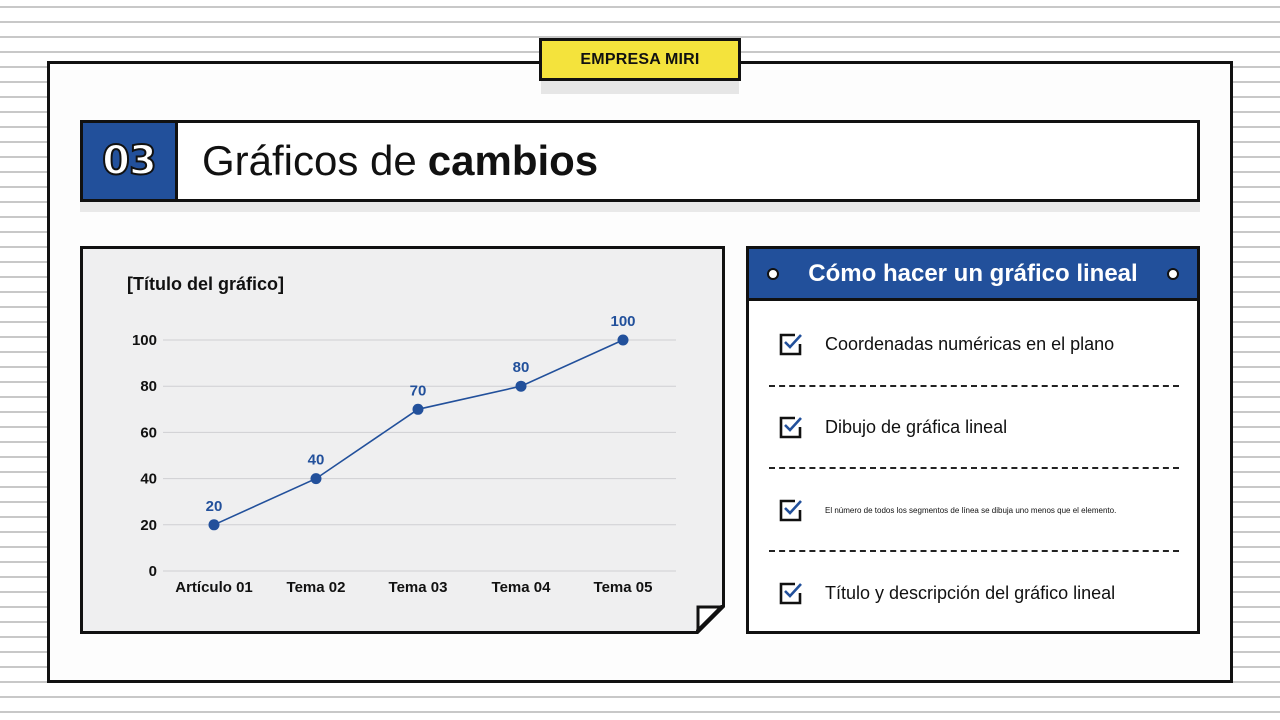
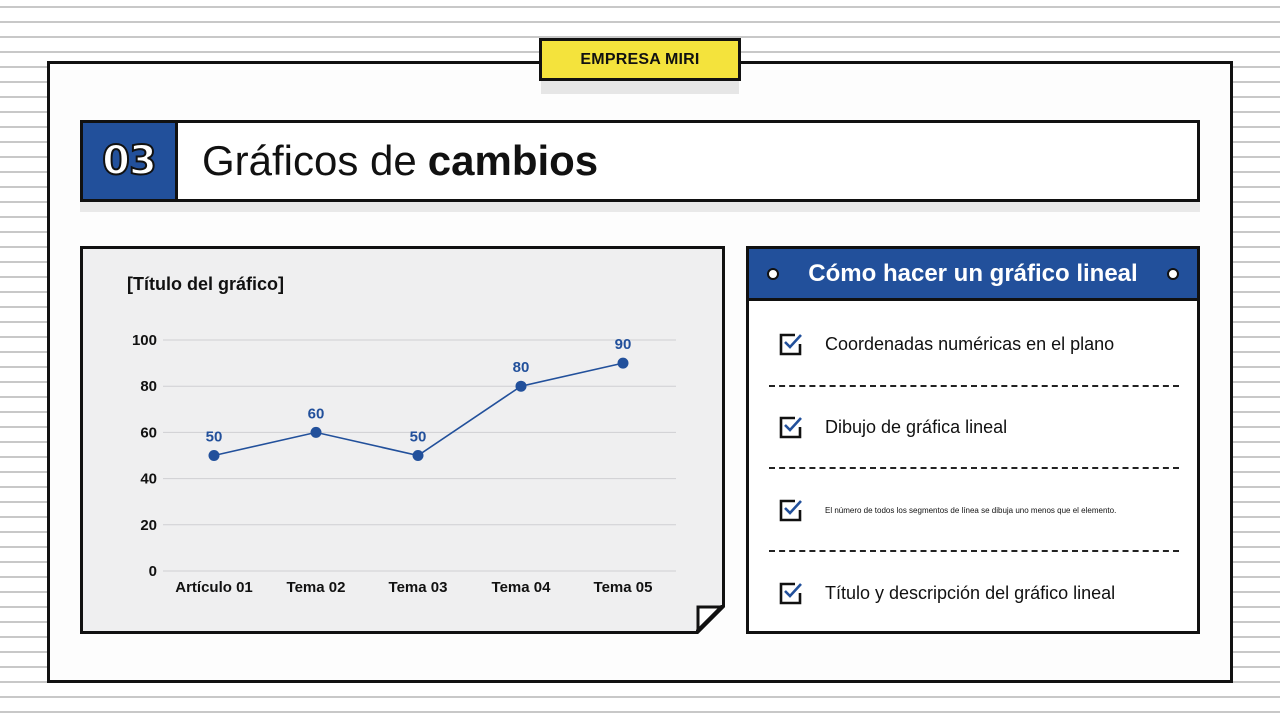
Artículo 01: 20 -> 50
Tema 02: 40 -> 60
Tema 03: 70 -> 50
Tema 05: 100 -> 90
